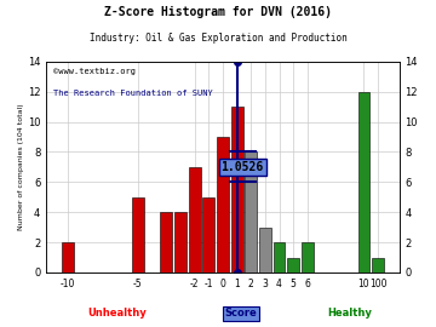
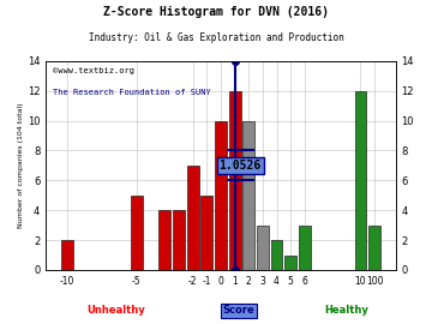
0: 9 -> 10
1: 11 -> 12
2: 8 -> 10
6: 2 -> 3
100: 1 -> 3
